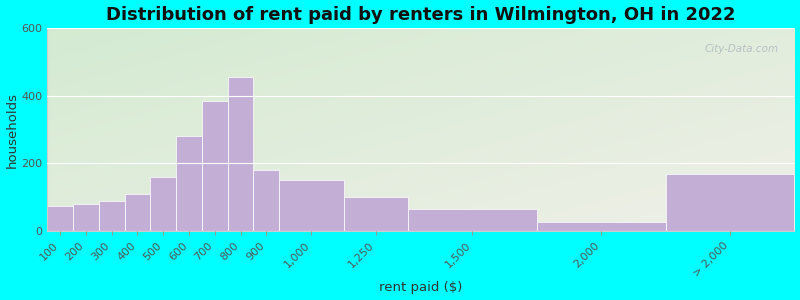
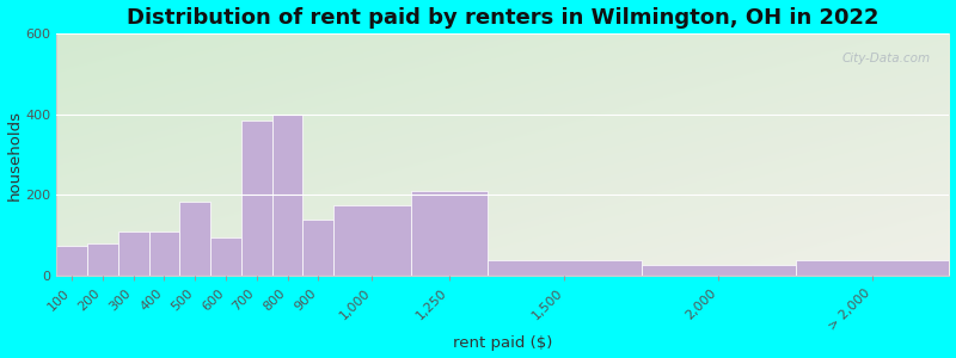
300: 90 -> 110
500: 160 -> 185
600: 280 -> 95
800: 455 -> 400
900: 180 -> 140
1,000: 150 -> 175
1,250: 100 -> 210
1,500: 65 -> 40
> 2,000: 170 -> 40
